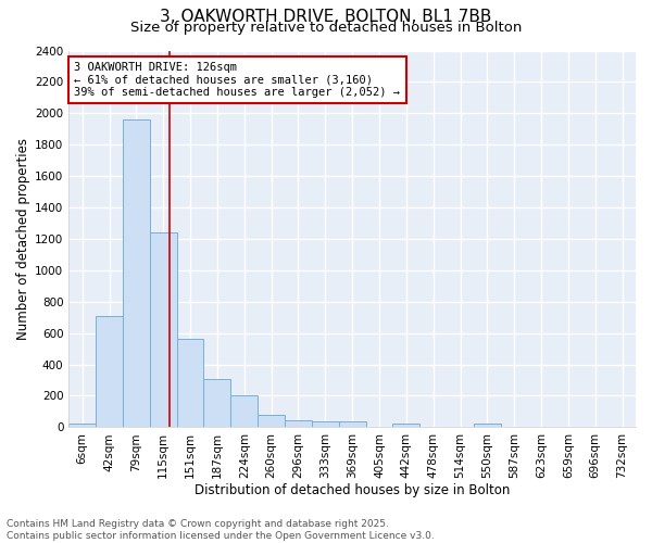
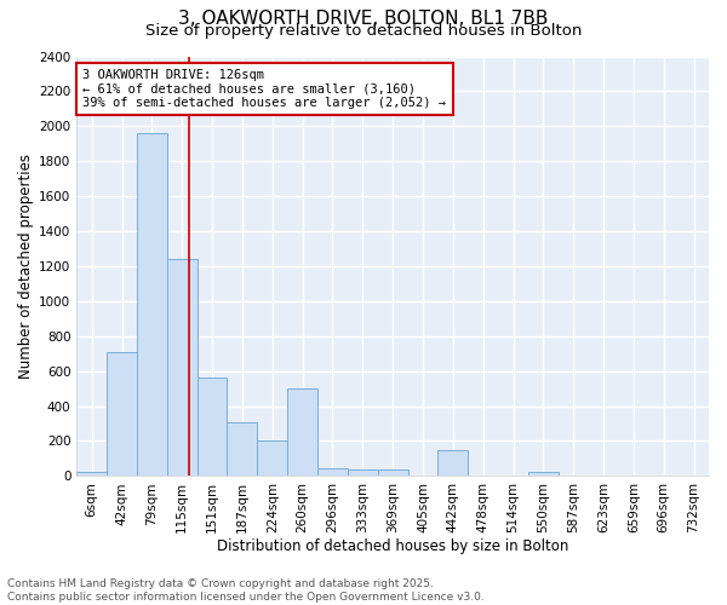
260sqm: 80 -> 500
442sqm: 20 -> 150
